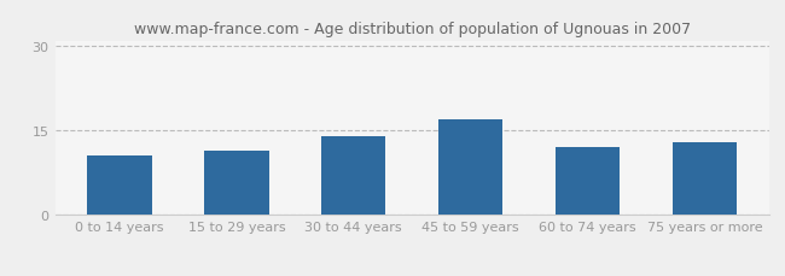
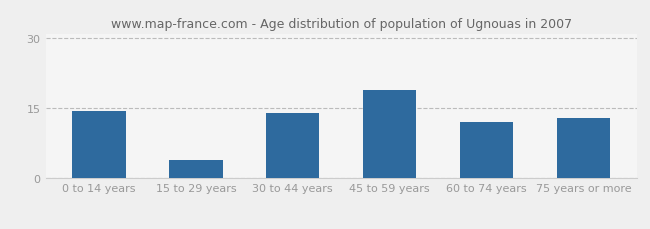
0 to 14 years: 10.5 -> 14.5
15 to 29 years: 11.5 -> 4.0
45 to 59 years: 17.0 -> 19.0
